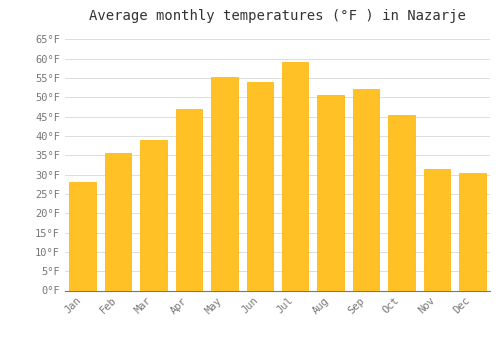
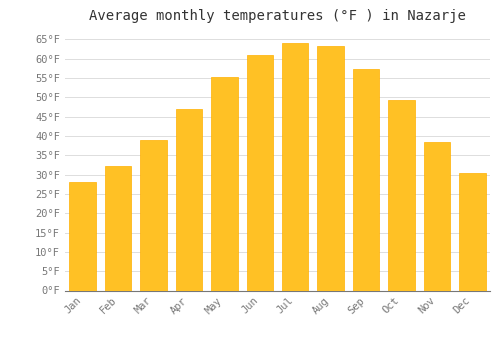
Feb: 35.5°F -> 32.2°F
Jun: 54.0°F -> 60.8°F
Jul: 59.0°F -> 64.0°F
Aug: 50.5°F -> 63.3°F
Sep: 52.0°F -> 57.2°F
Oct: 45.5°F -> 49.2°F
Nov: 31.5°F -> 38.3°F
